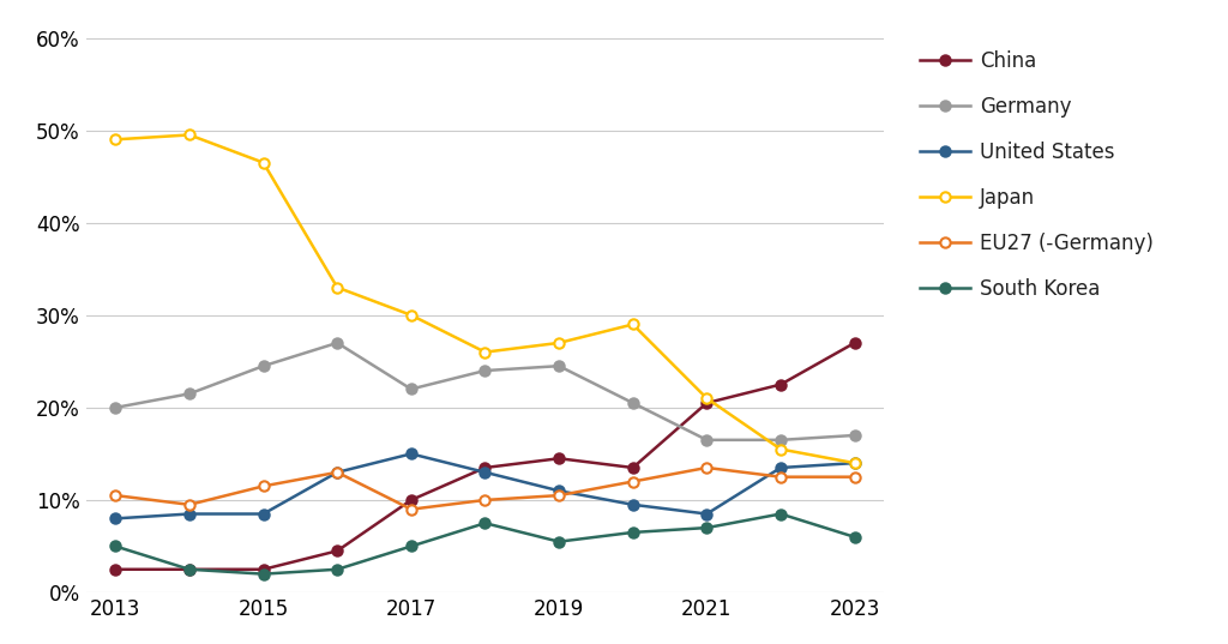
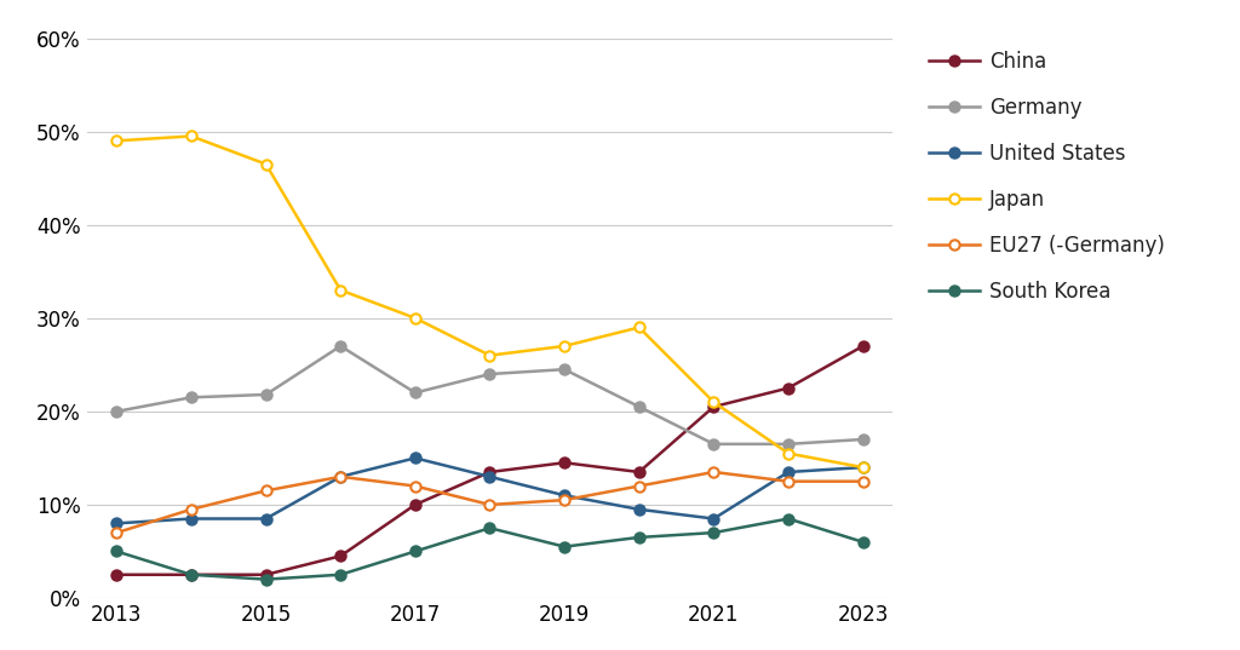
EU27 (-Germany)/2013: 10.5% -> 7.0%
Germany/2015: 24.5% -> 21.8%
EU27 (-Germany)/2017: 9.0% -> 12.0%
